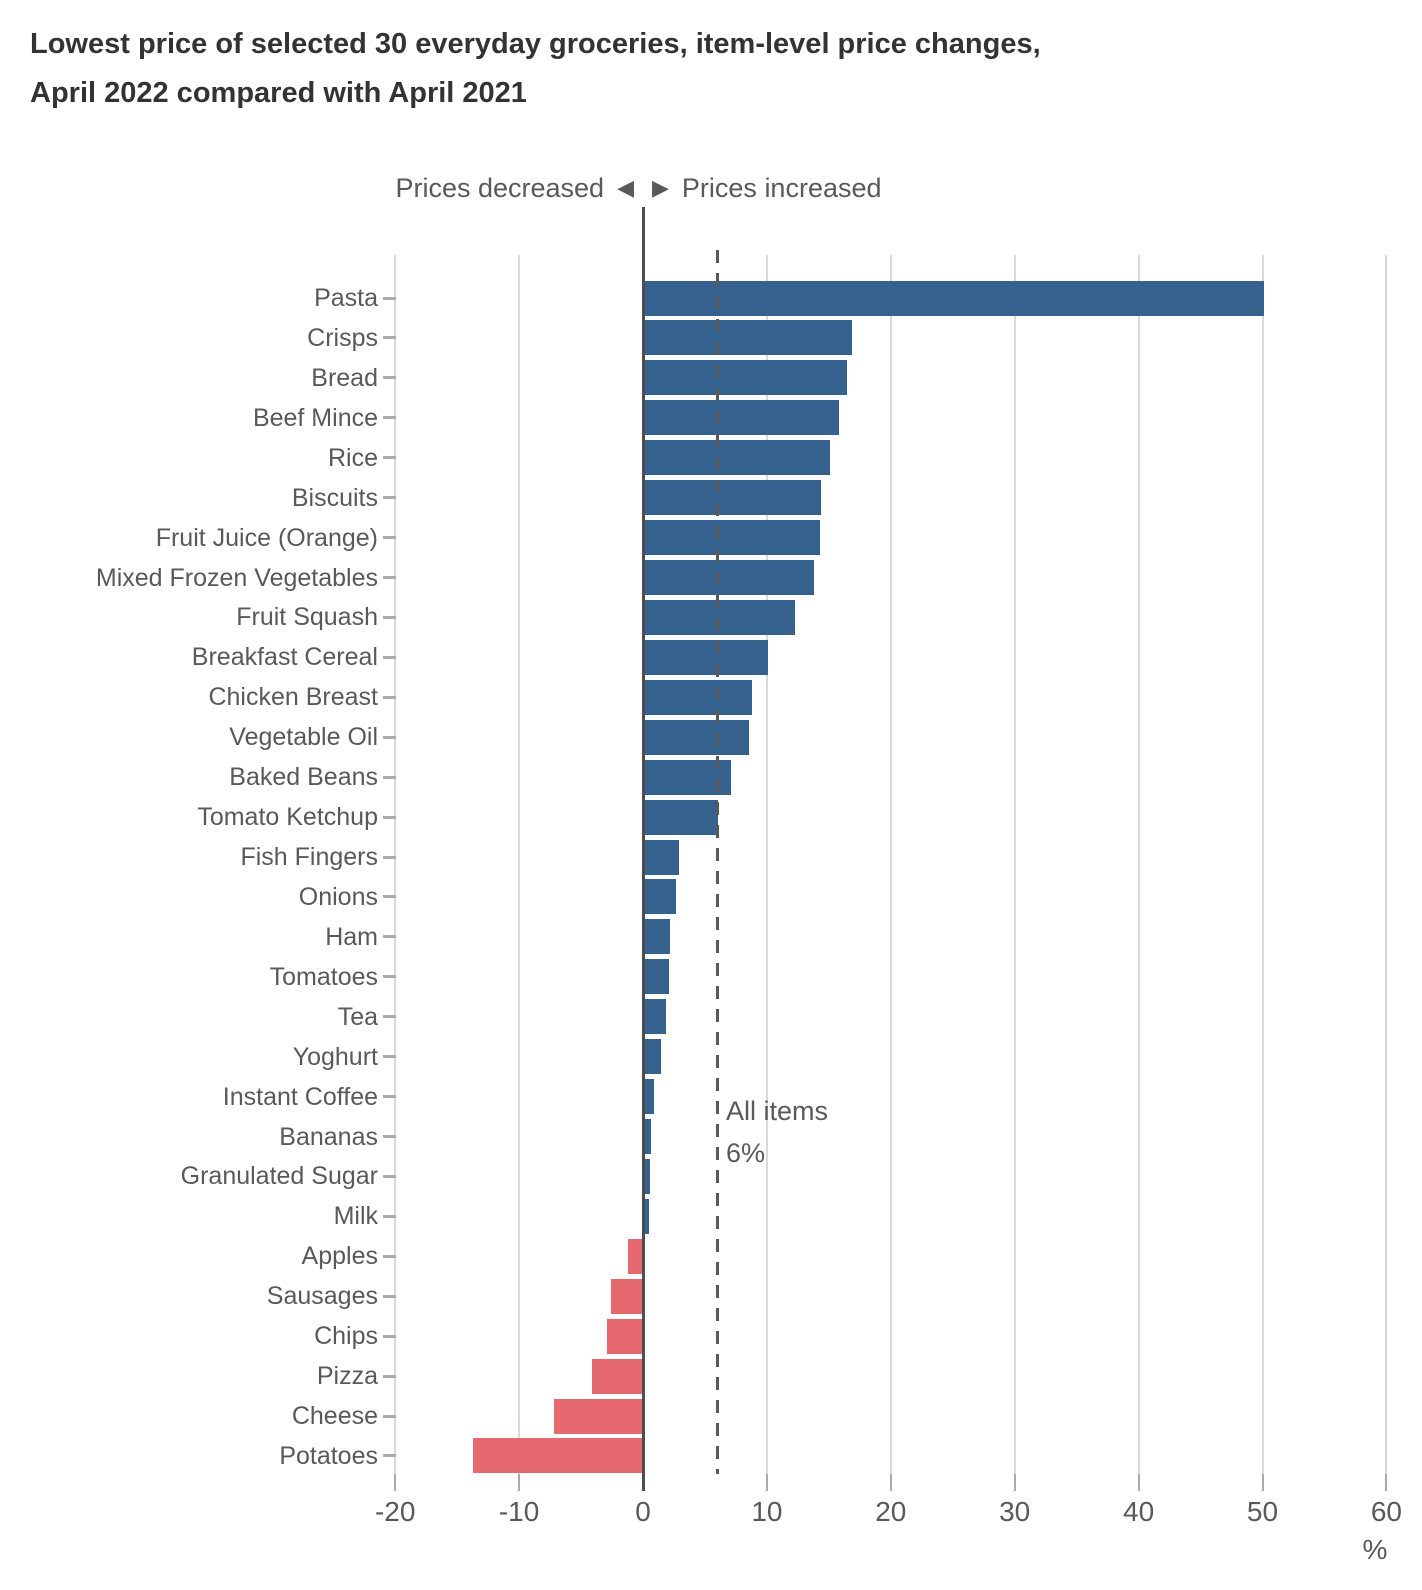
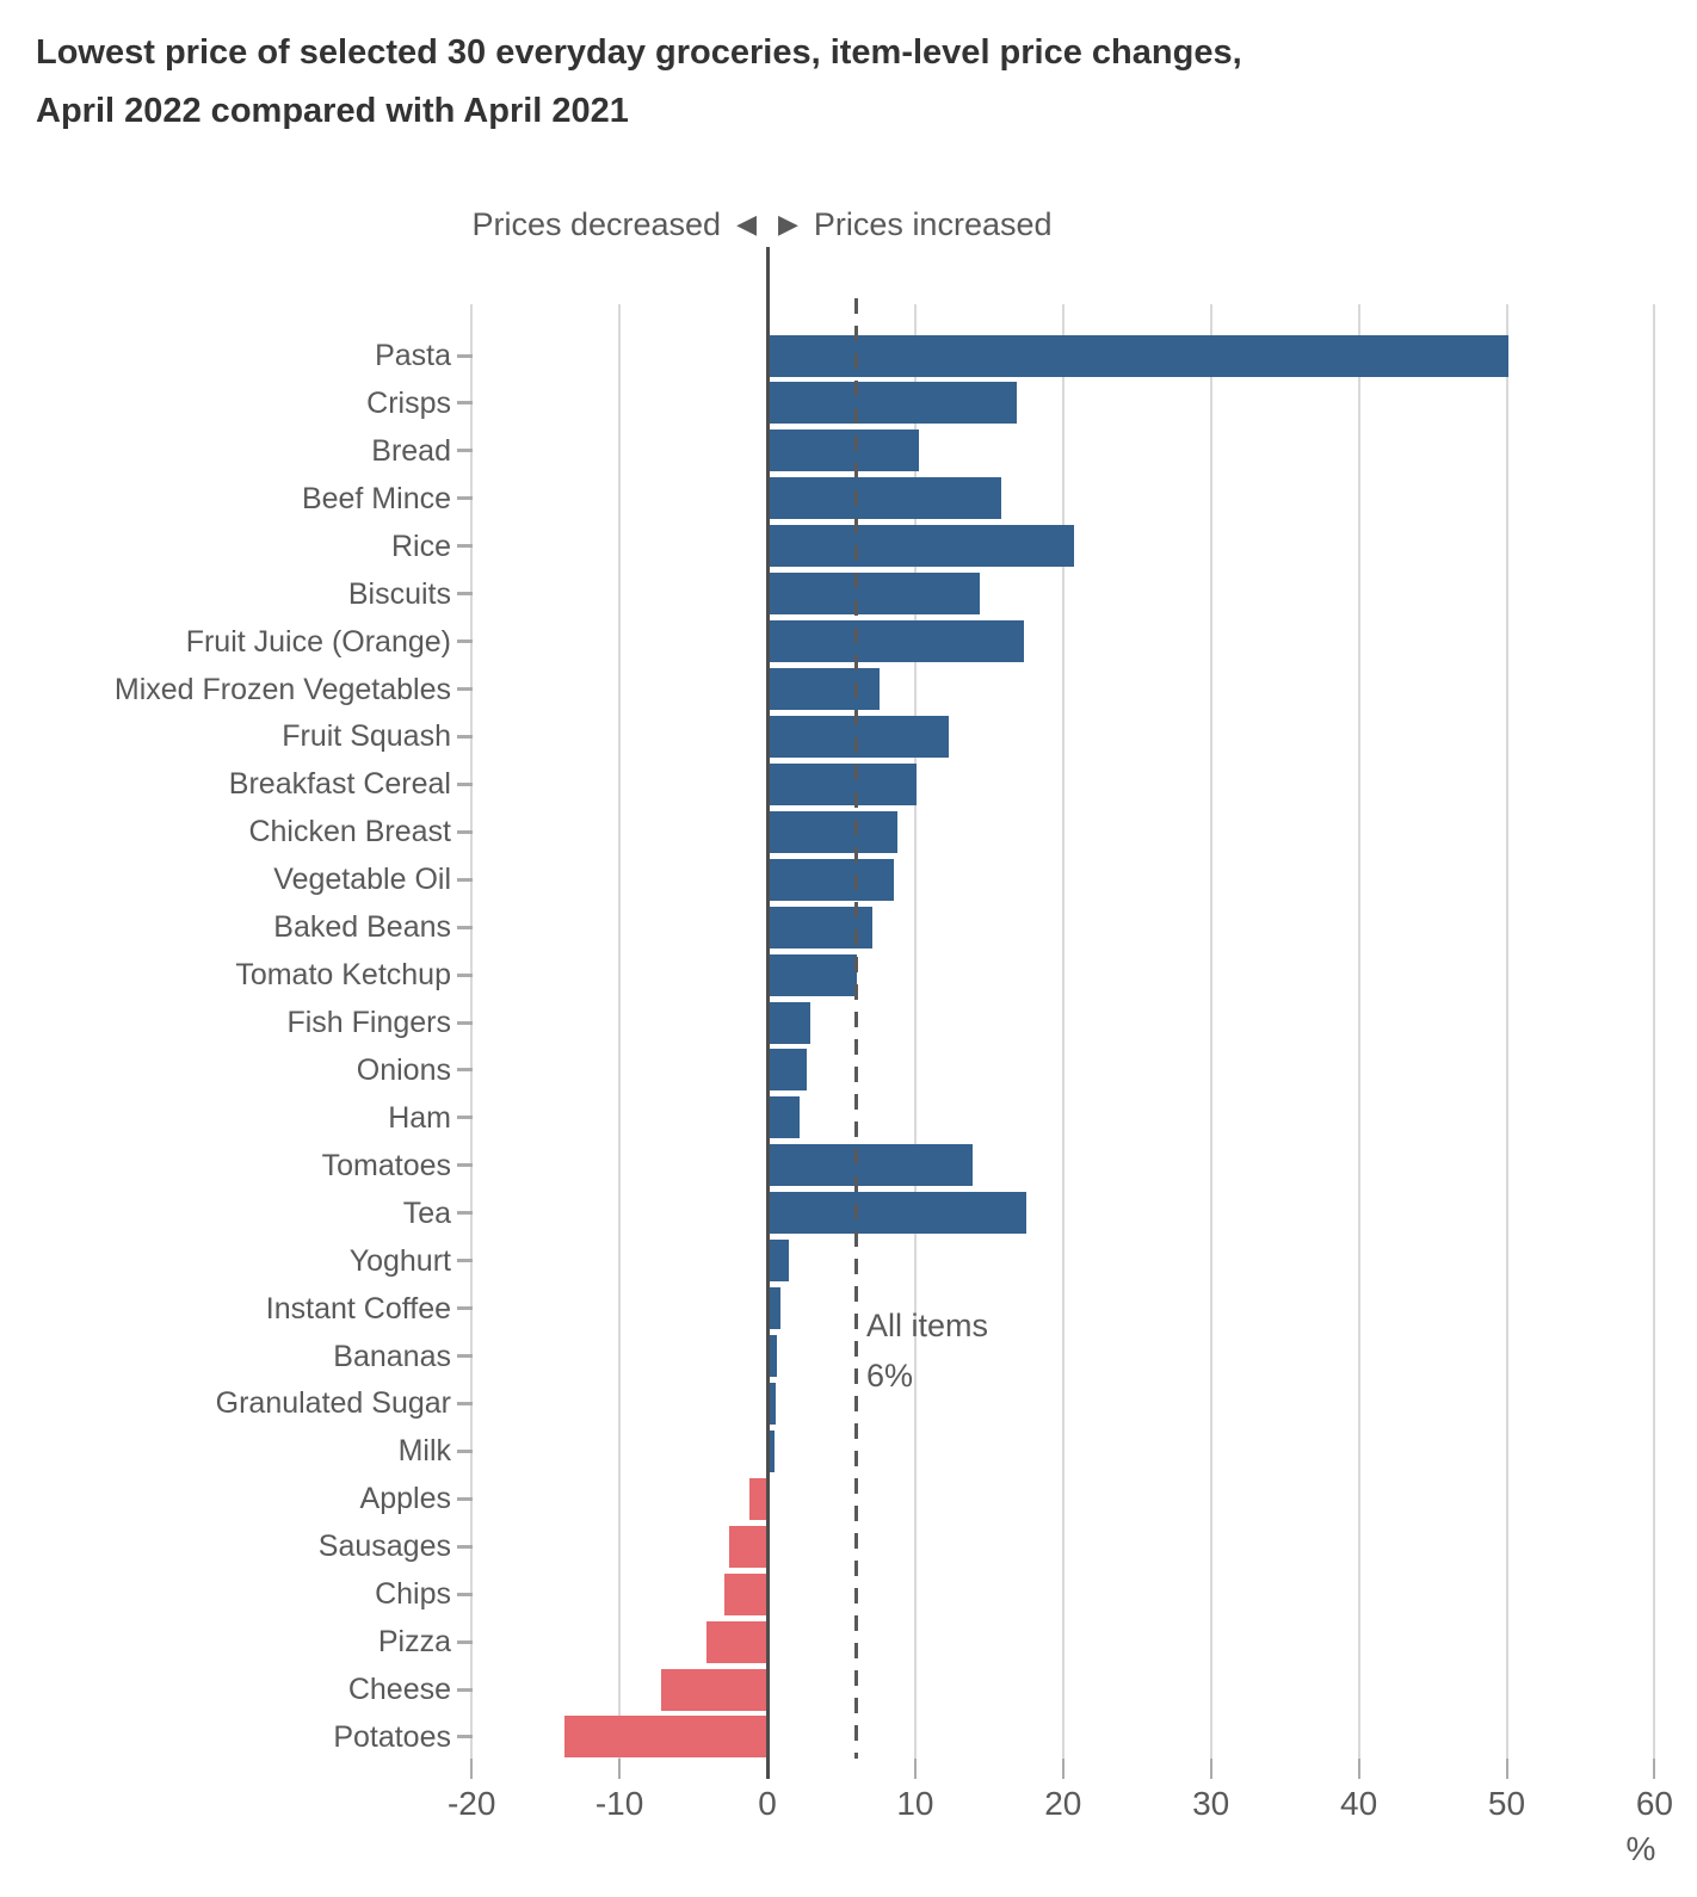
Bread: 16.4 -> 10.2
Rice: 15.0 -> 20.7
Fruit Juice (Orange): 14.2 -> 17.3
Mixed Frozen Vegetables: 13.7 -> 7.5
Tomatoes: 2.0 -> 13.8
Tea: 1.8 -> 17.4
